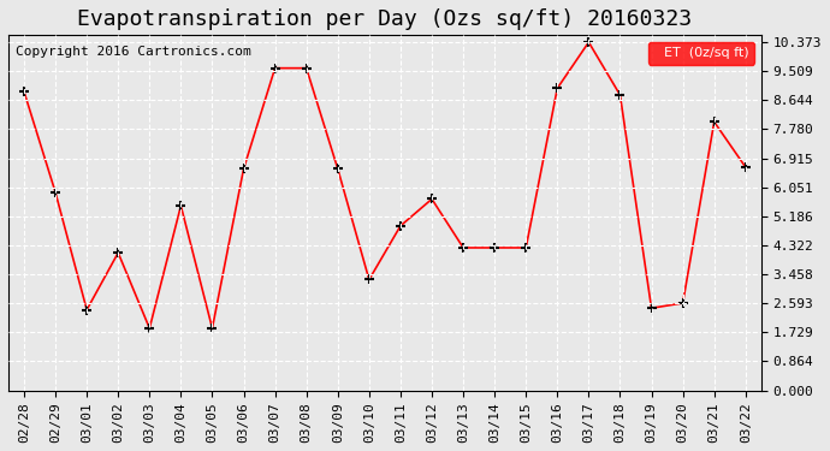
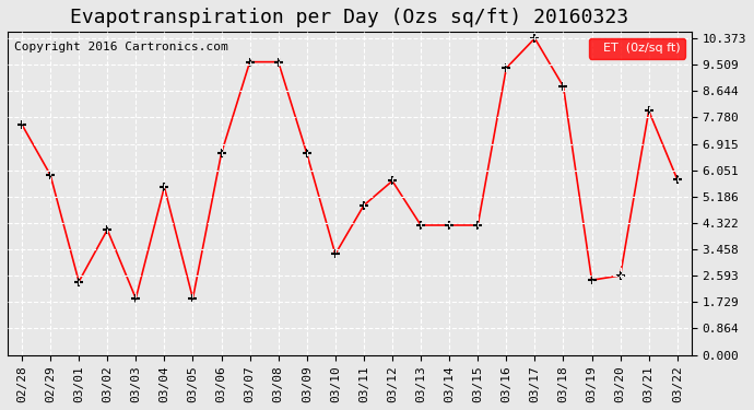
02/28: 8.90 -> 7.55
03/16: 9.00 -> 9.40
03/22: 6.65 -> 5.75
